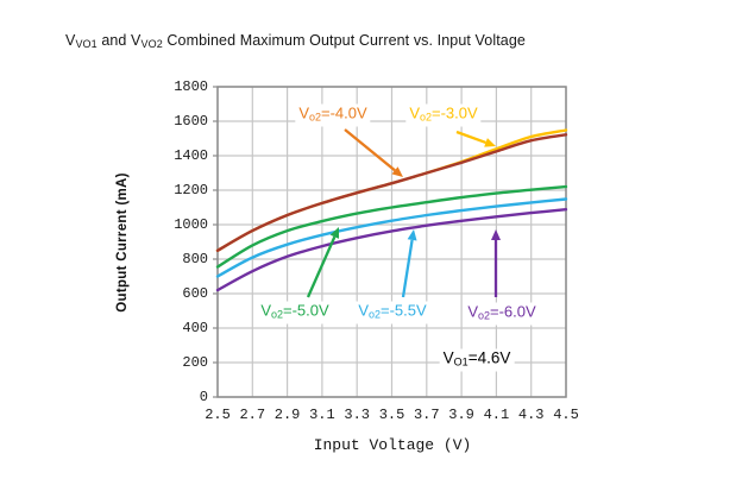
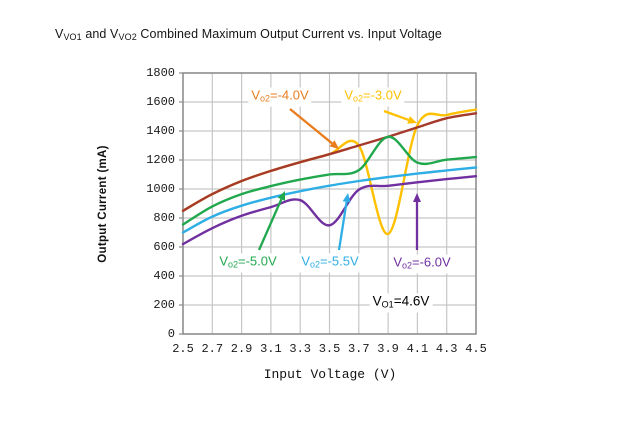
Vo2=-6.0V/3.5: 960 -> 750
Vo2=-3.0V/3.9: 1360 -> 690
Vo2=-5.0V/3.9: 1160 -> 1360
